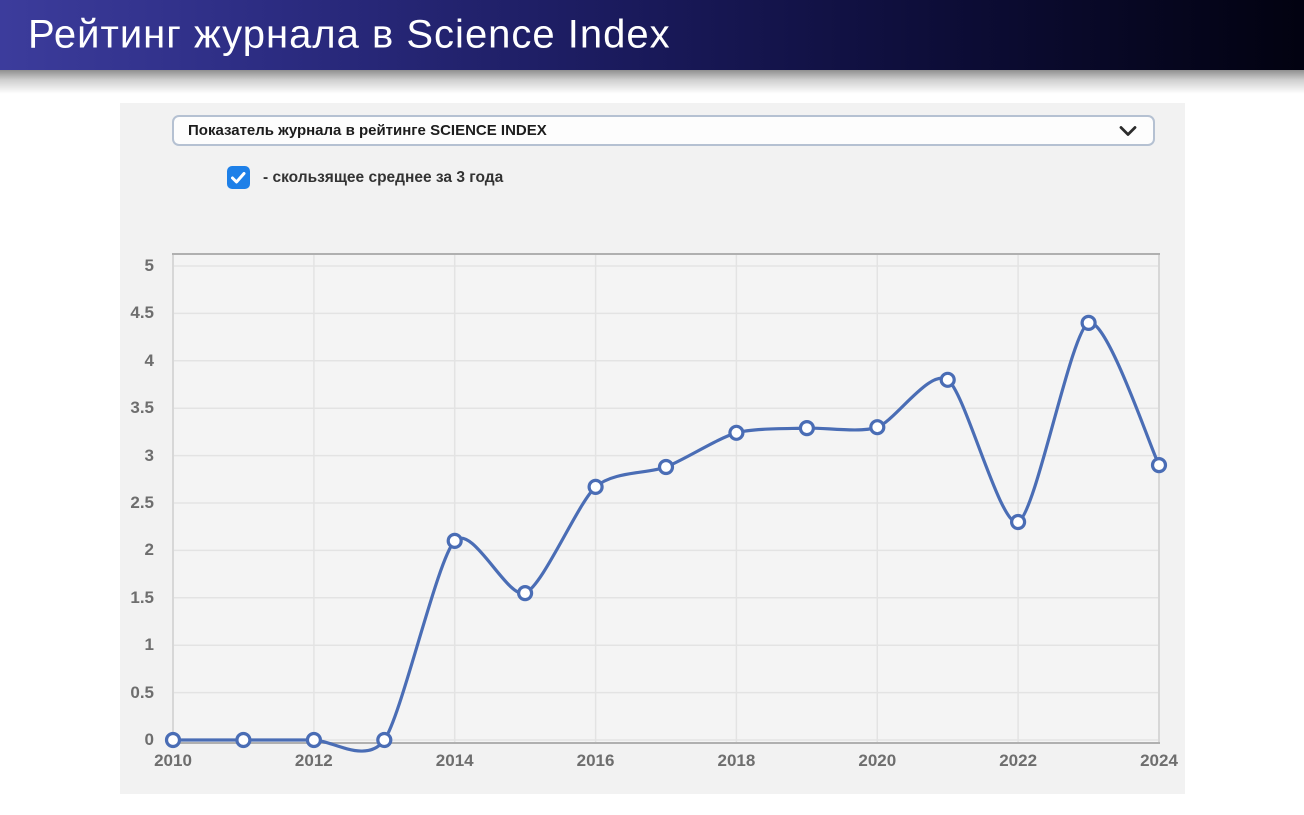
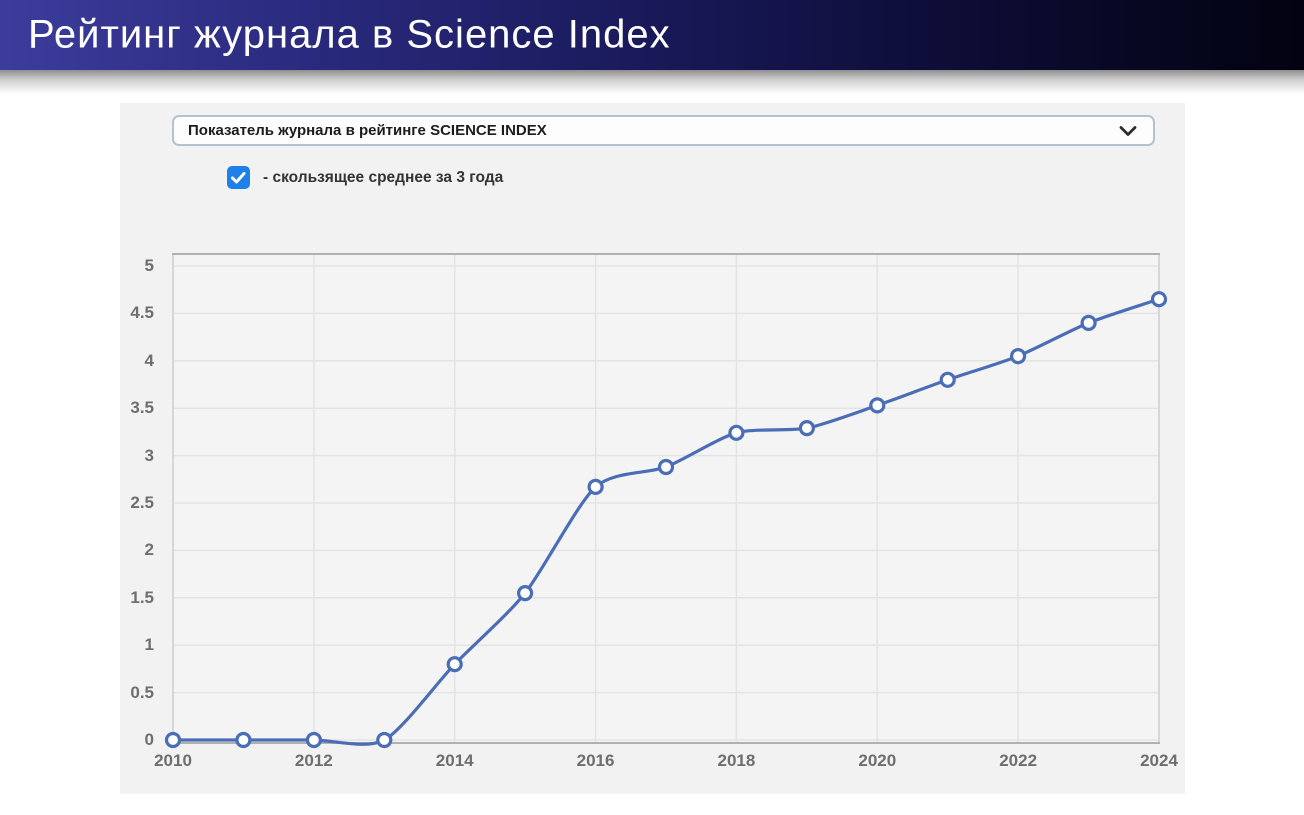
2014: 2.1 -> 0.8
2020: 3.3 -> 3.5
2022: 2.3 -> 4.0
2024: 2.9 -> 4.7
